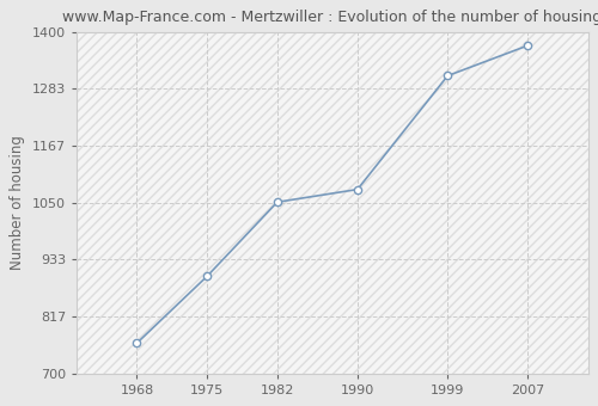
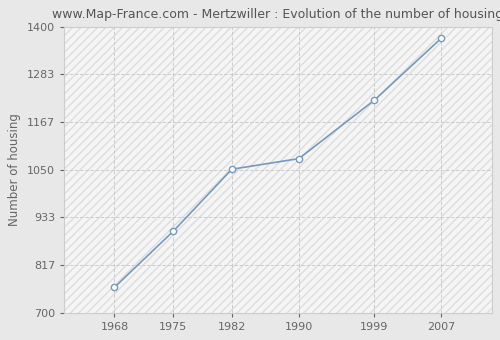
1999: 1310 -> 1220
